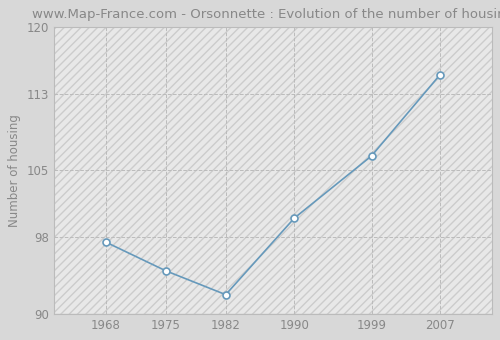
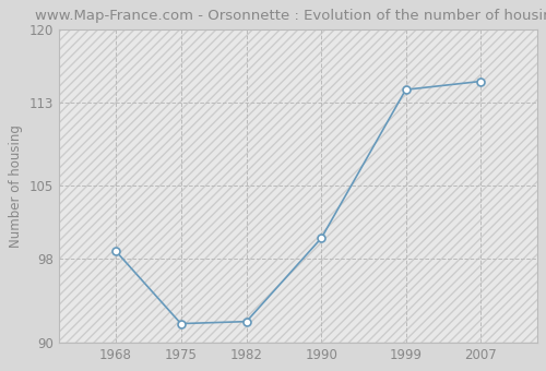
1968: 97.5 -> 98.8
1975: 94.5 -> 91.8
1999: 106.5 -> 114.2
